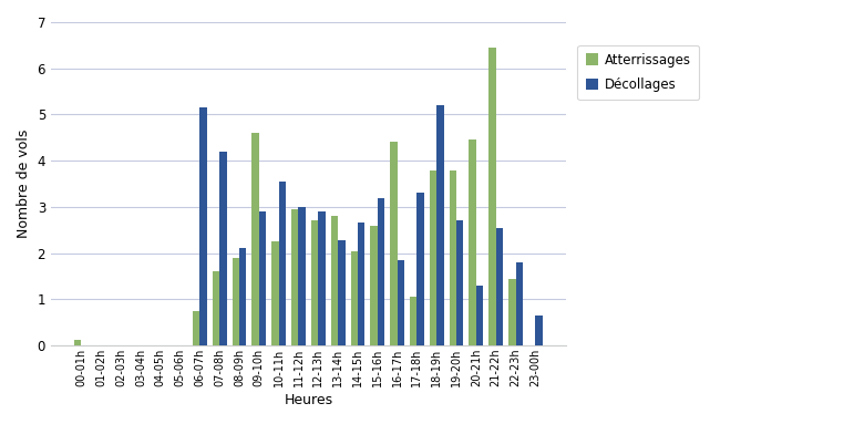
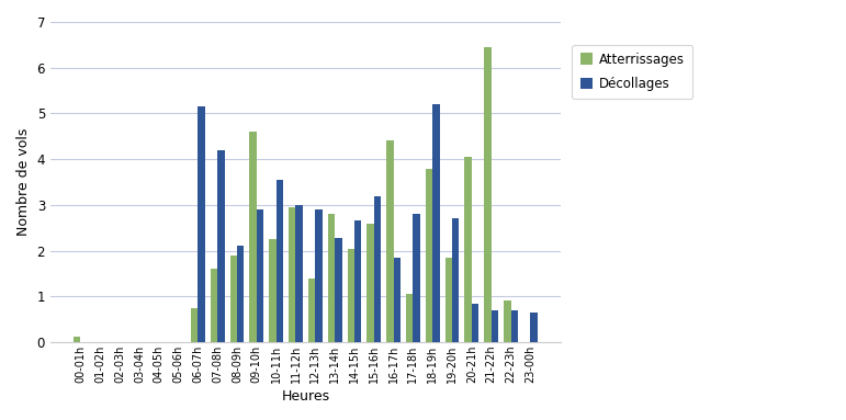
Atterrissages/12-13h: 2.70 -> 1.40
Décollages/17-18h: 3.30 -> 2.80
Atterrissages/19-20h: 3.80 -> 1.85
Atterrissages/20-21h: 4.45 -> 4.05
Décollages/20-21h: 1.30 -> 0.85
Décollages/21-22h: 2.55 -> 0.70
Atterrissages/22-23h: 1.45 -> 0.90
Décollages/22-23h: 1.80 -> 0.70
